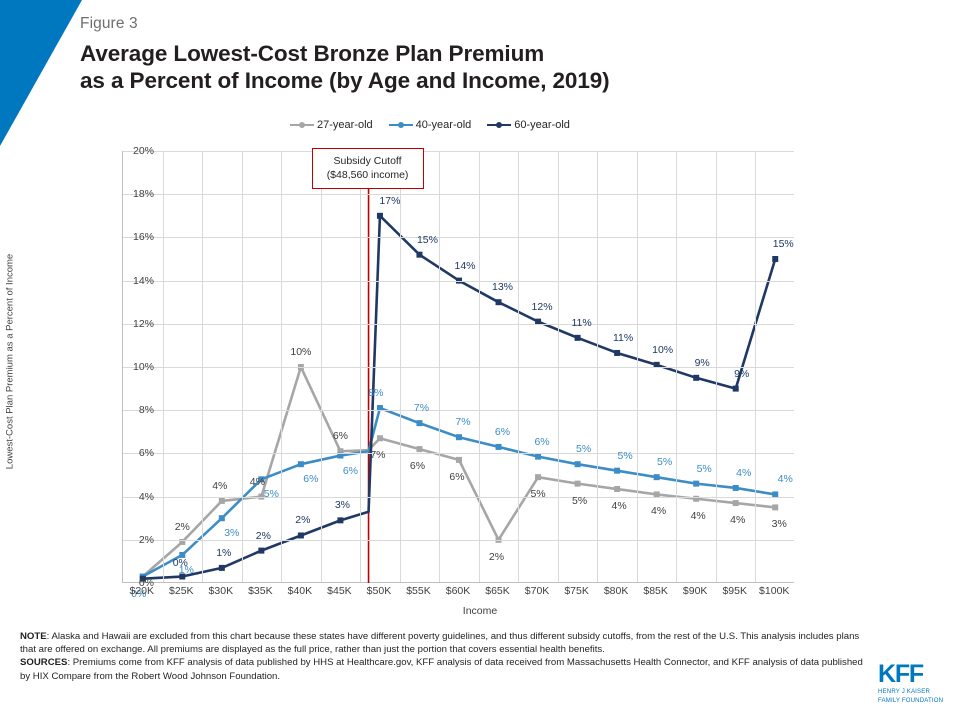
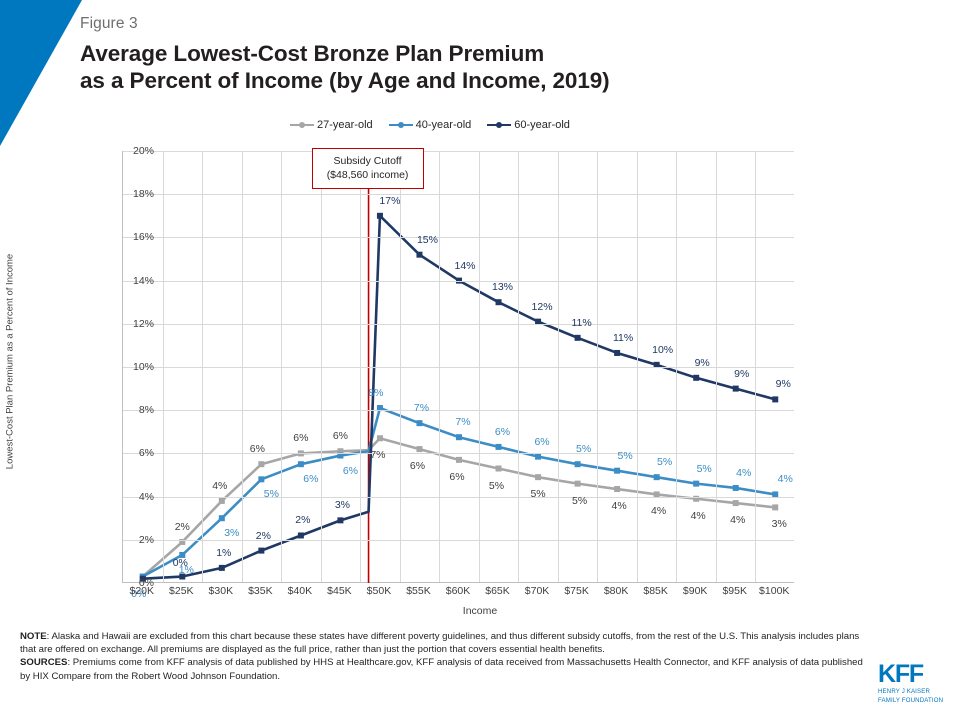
27-year-old/$35K: 4% -> 6%
27-year-old/$40K: 10% -> 6%
27-year-old/$65K: 2% -> 5%
60-year-old/$100K: 15% -> 9%
